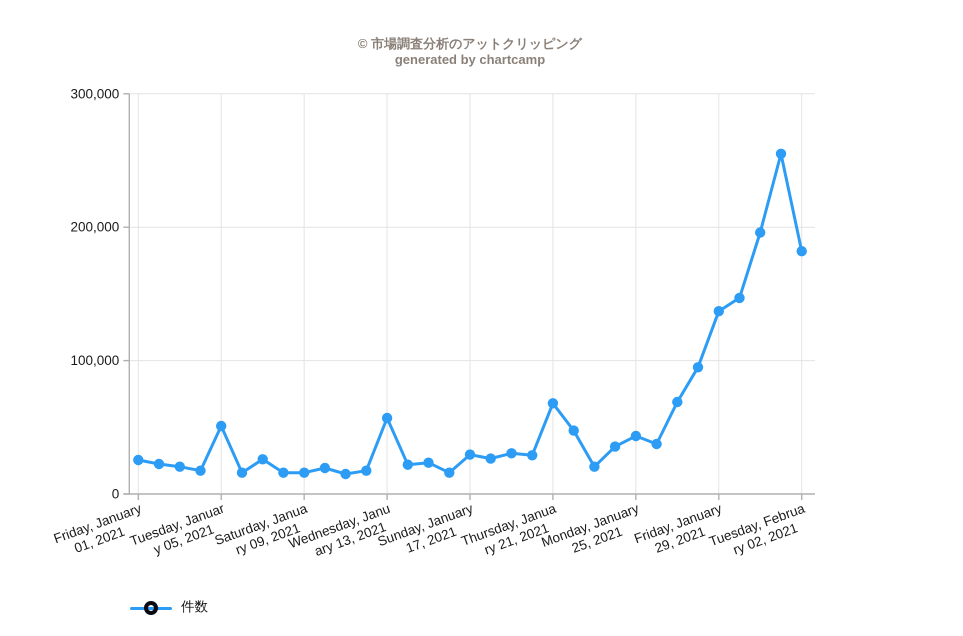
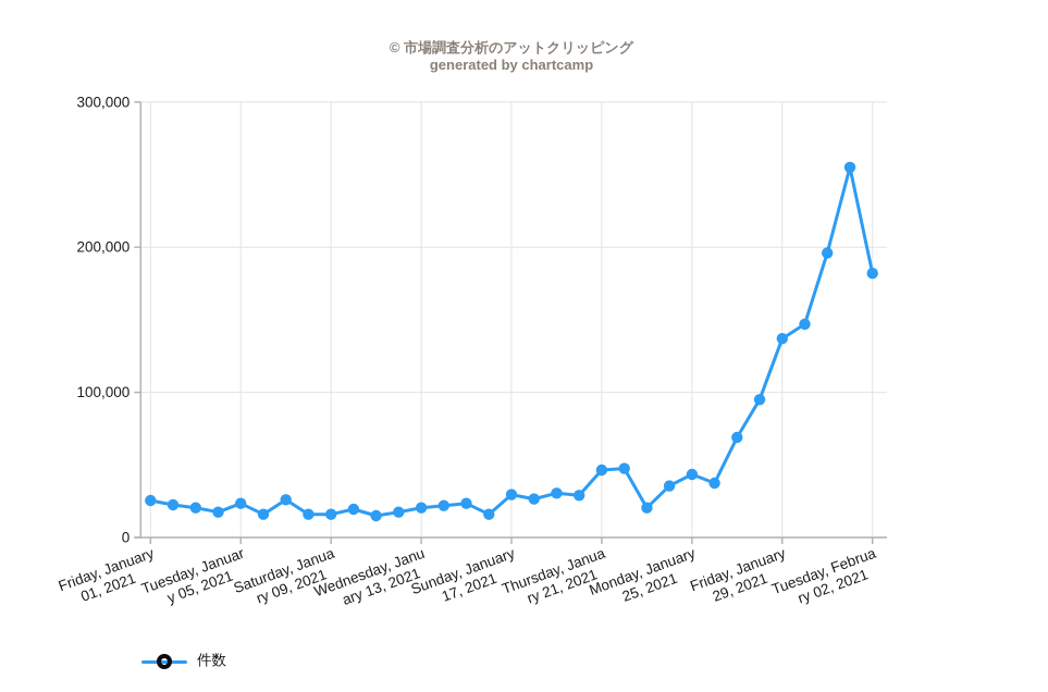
Tuesday, January 05, 2021: 51000 -> 24000
Wednesday, January 13, 2021: 57000 -> 20000
Thursday, January 21, 2021: 68000 -> 46000
